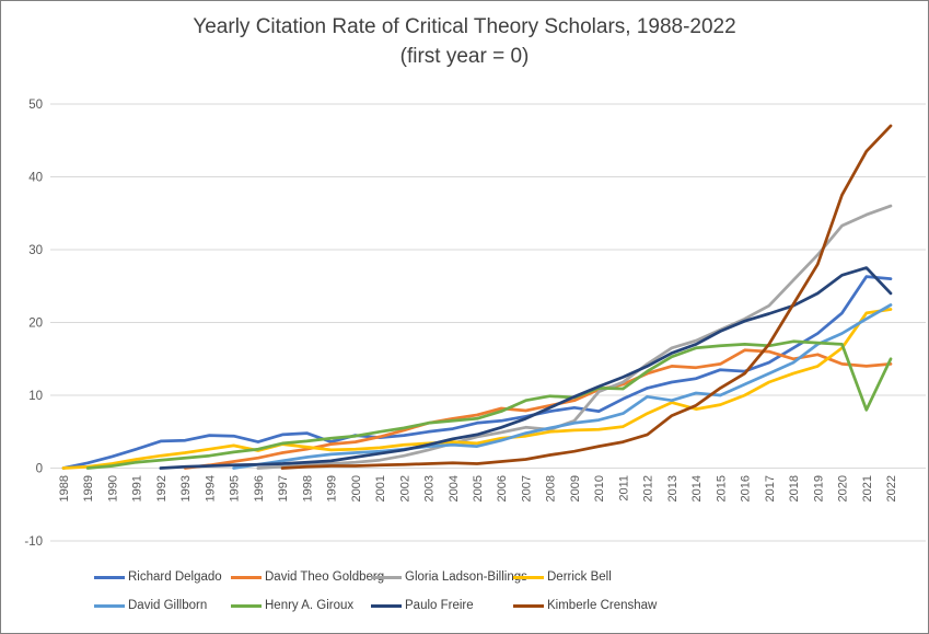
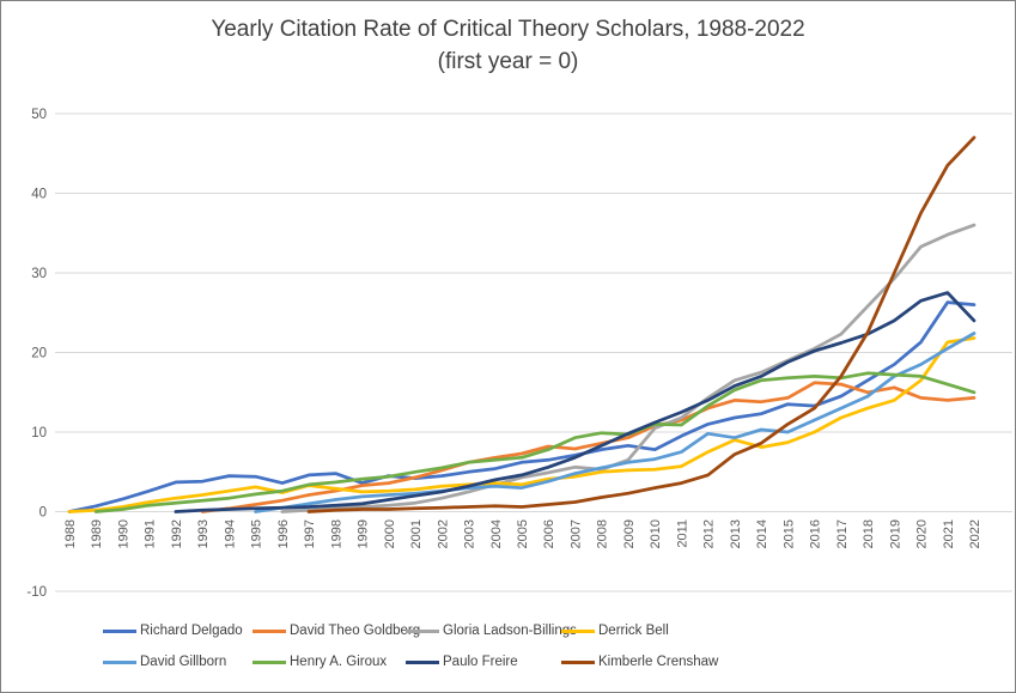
Kimberle Crenshaw/2019: 28 -> 30
Henry A. Giroux/2021: 8 -> 16
